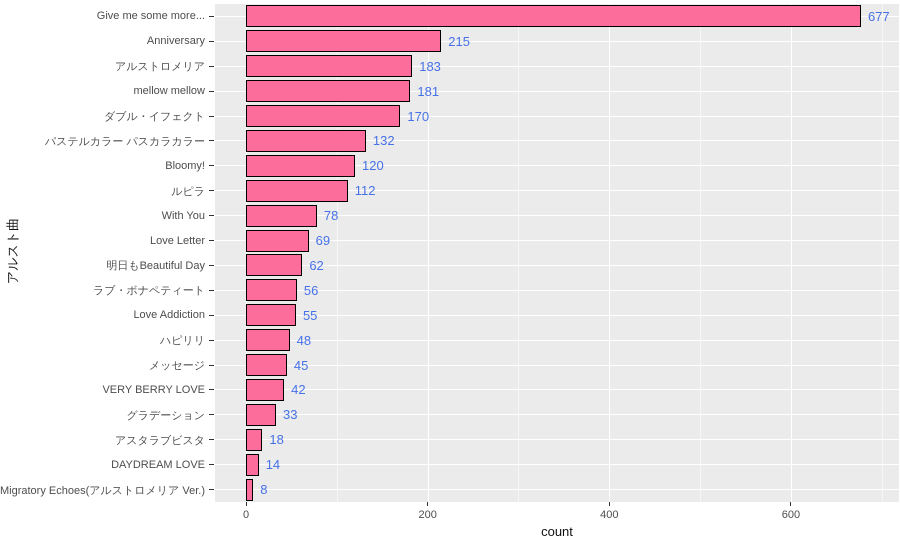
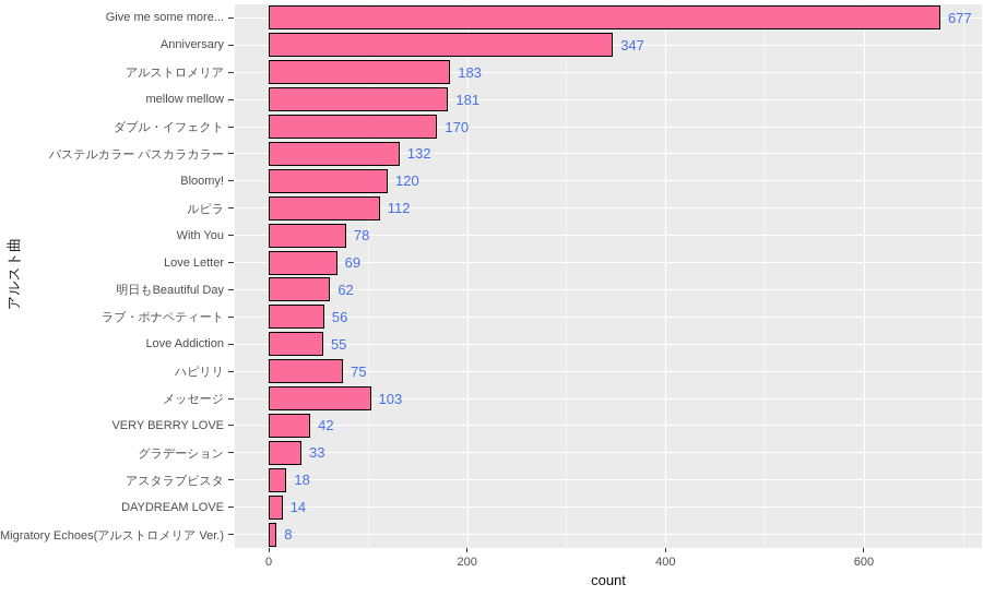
Anniversary: 215 -> 347
ハピリリ: 48 -> 75
メッセージ: 45 -> 103
